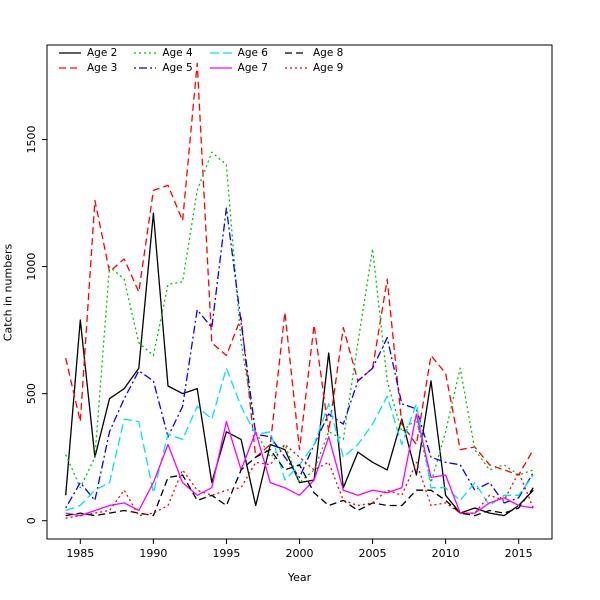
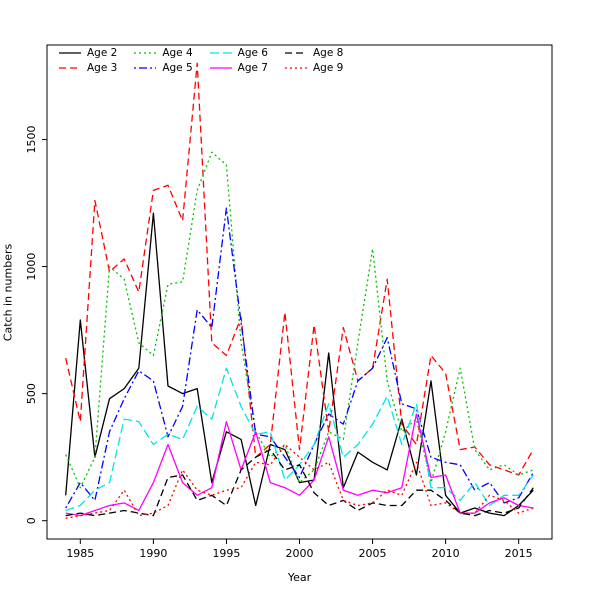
Age 6/1990: 110 -> 300
Age 9/2015: 190 -> 30
